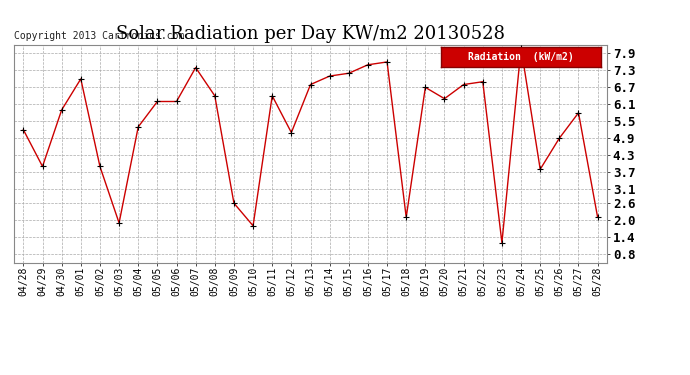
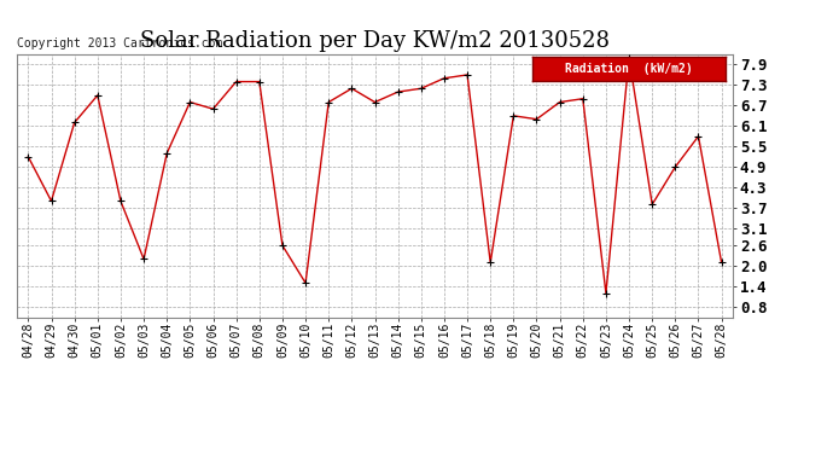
04/30: 5.9 -> 6.2
05/03: 1.9 -> 2.2
05/05: 6.2 -> 6.8
05/06: 6.2 -> 6.6
05/08: 6.4 -> 7.4
05/10: 1.8 -> 1.5
05/11: 6.4 -> 6.8
05/12: 5.1 -> 7.2
05/19: 6.7 -> 6.4
